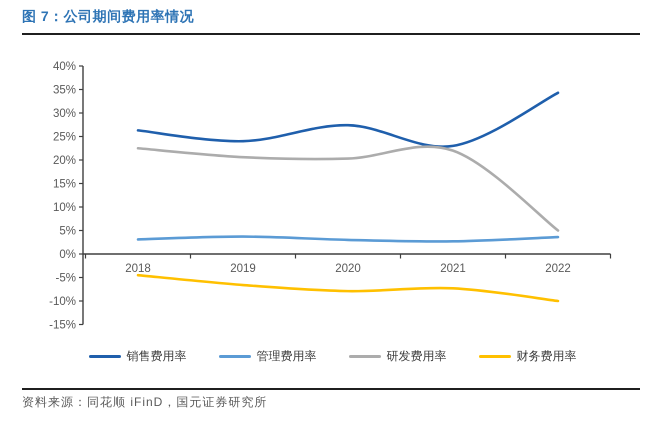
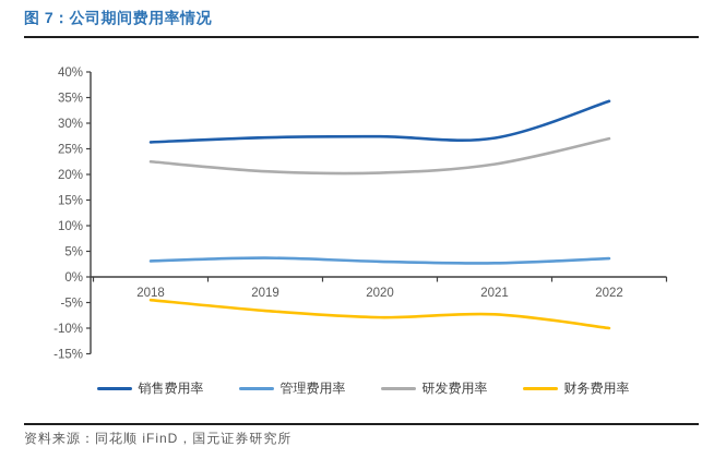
销售费用率/2019: 24% -> 27%
销售费用率/2021: 23% -> 27%
研发费用率/2022: 5% -> 27%
